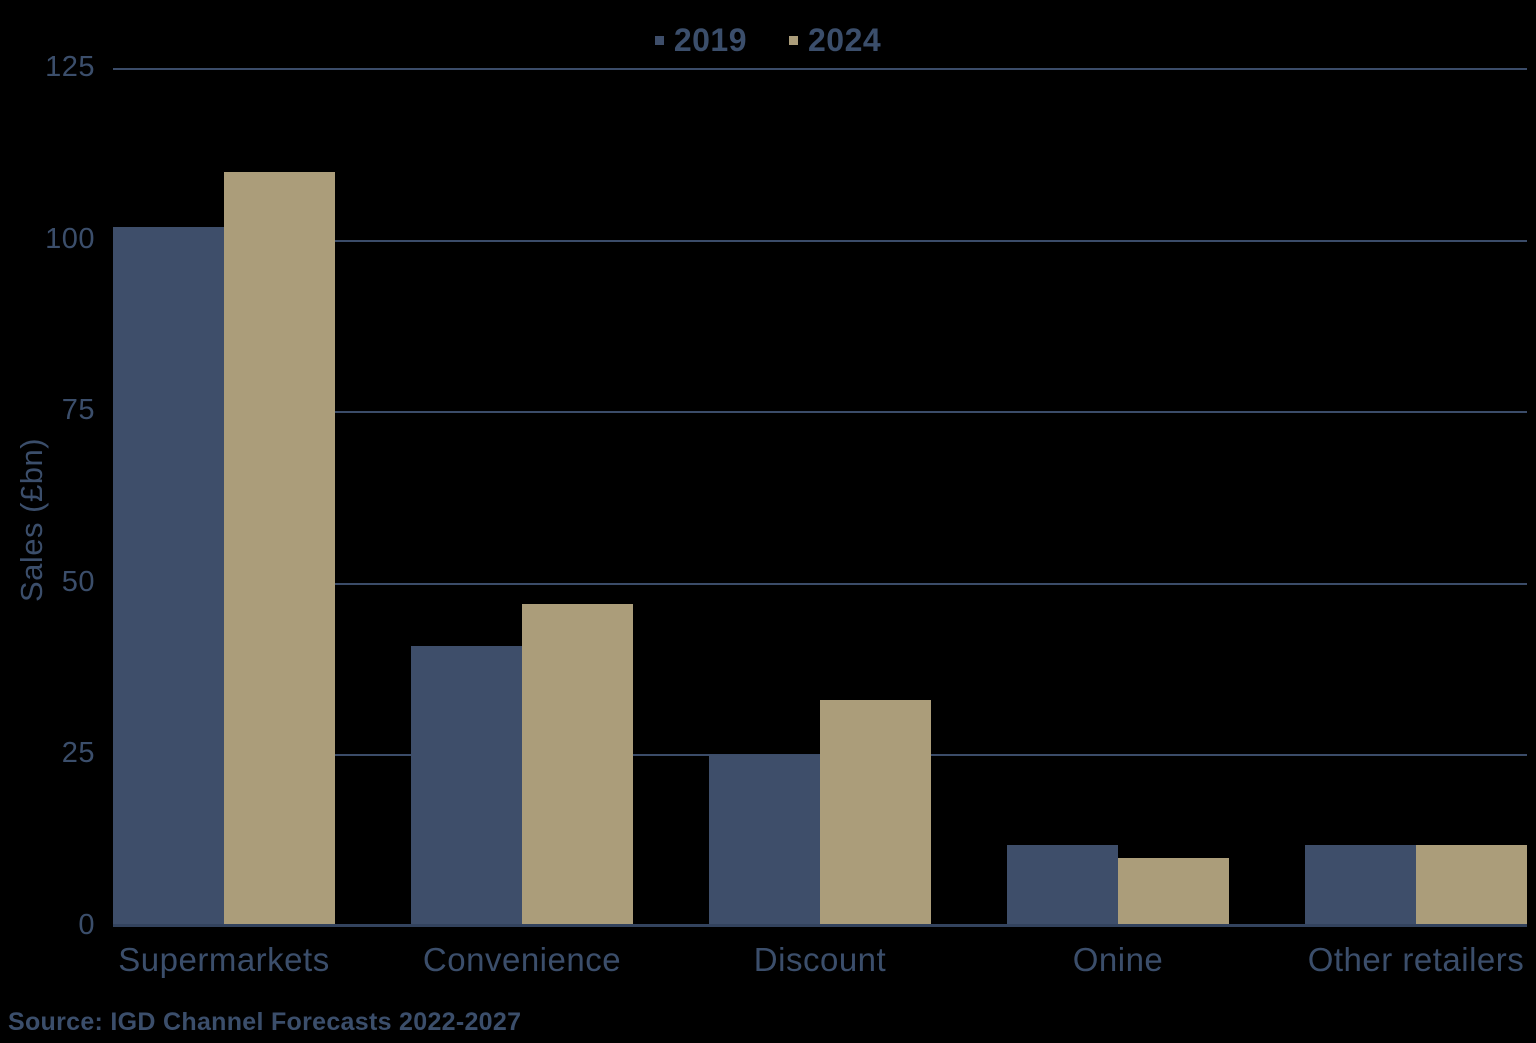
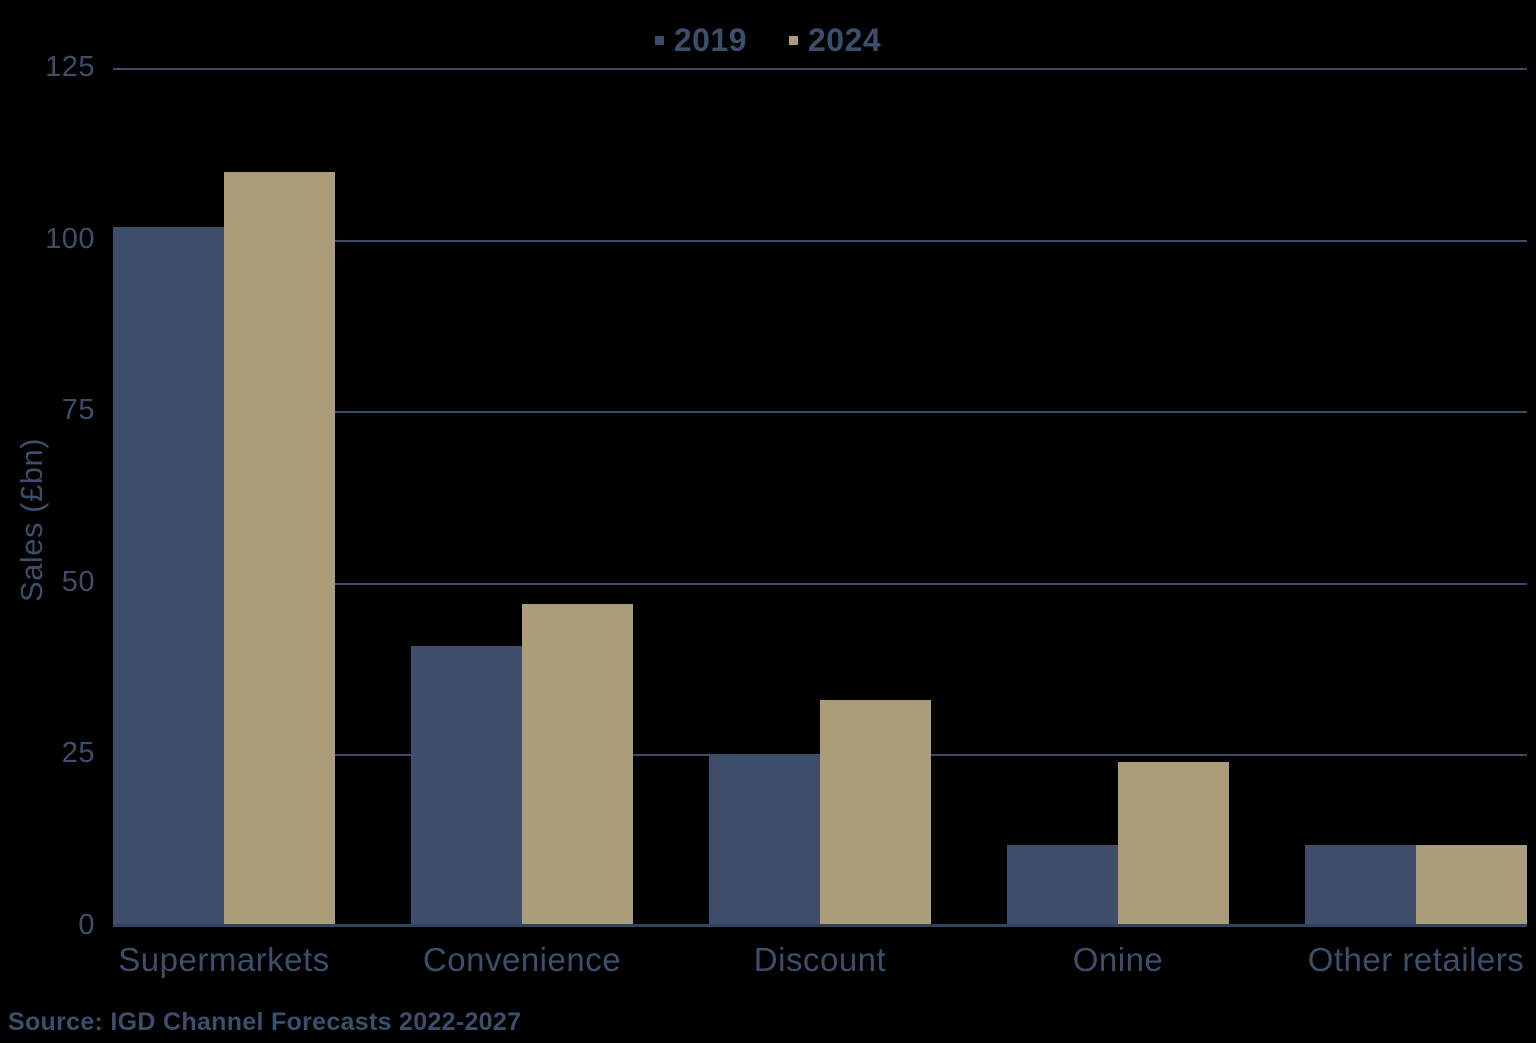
2024/Onine: 10 -> 24
